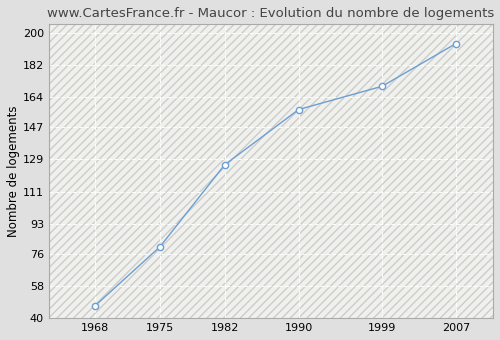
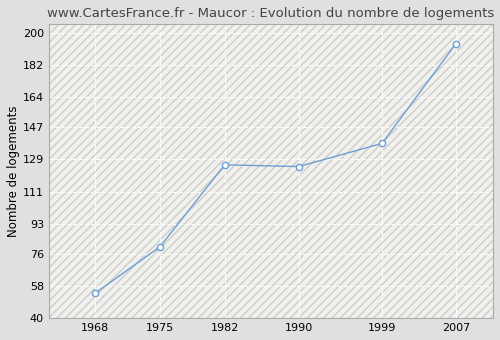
1968: 47 -> 54
1990: 157 -> 125
1999: 170 -> 138
